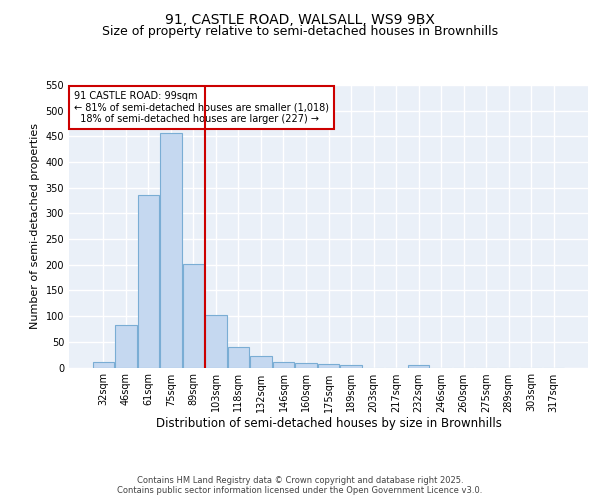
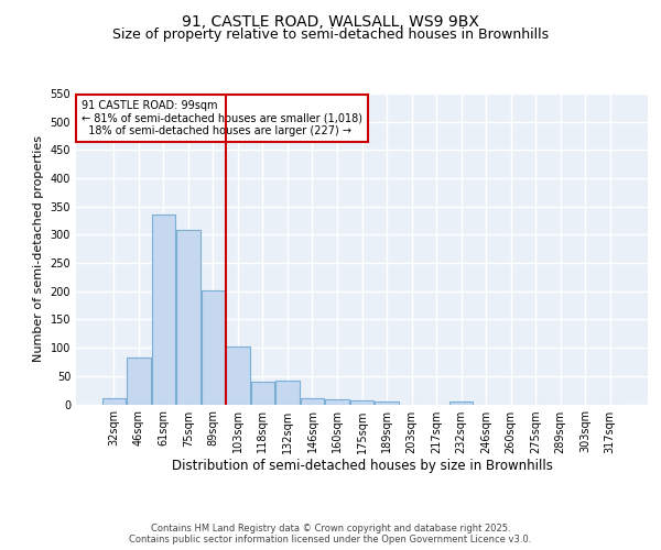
75sqm: 457 -> 308
132sqm: 22 -> 42
